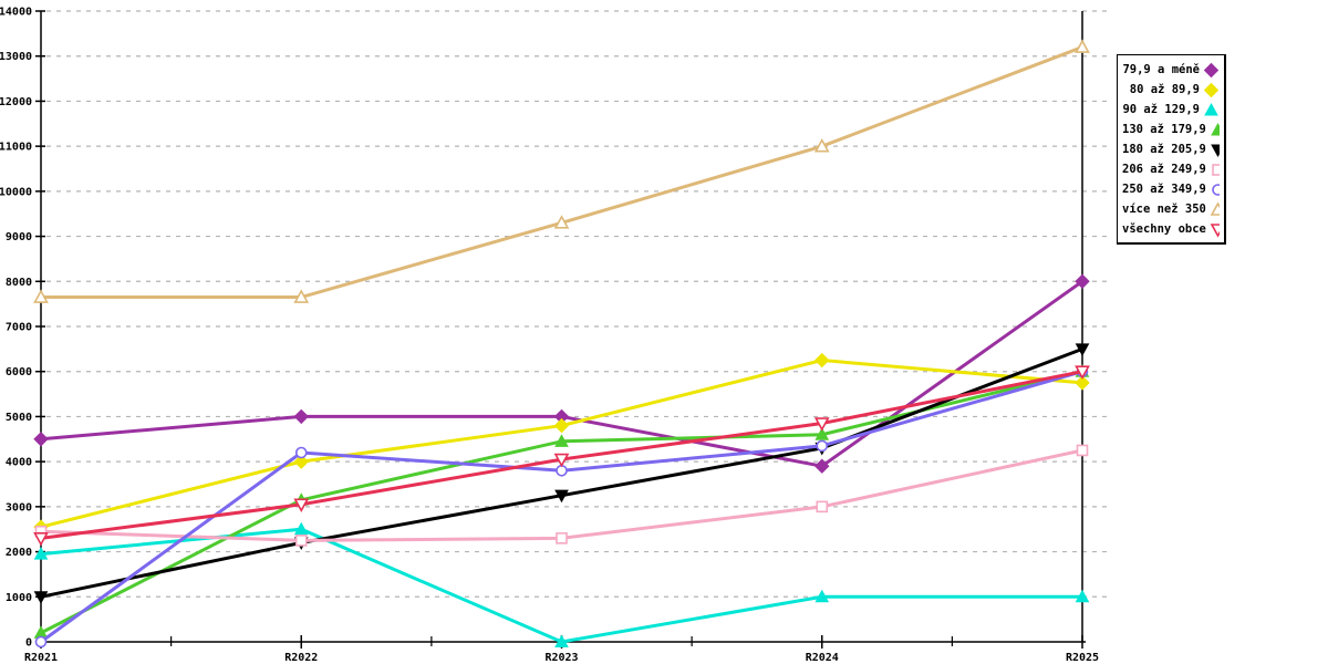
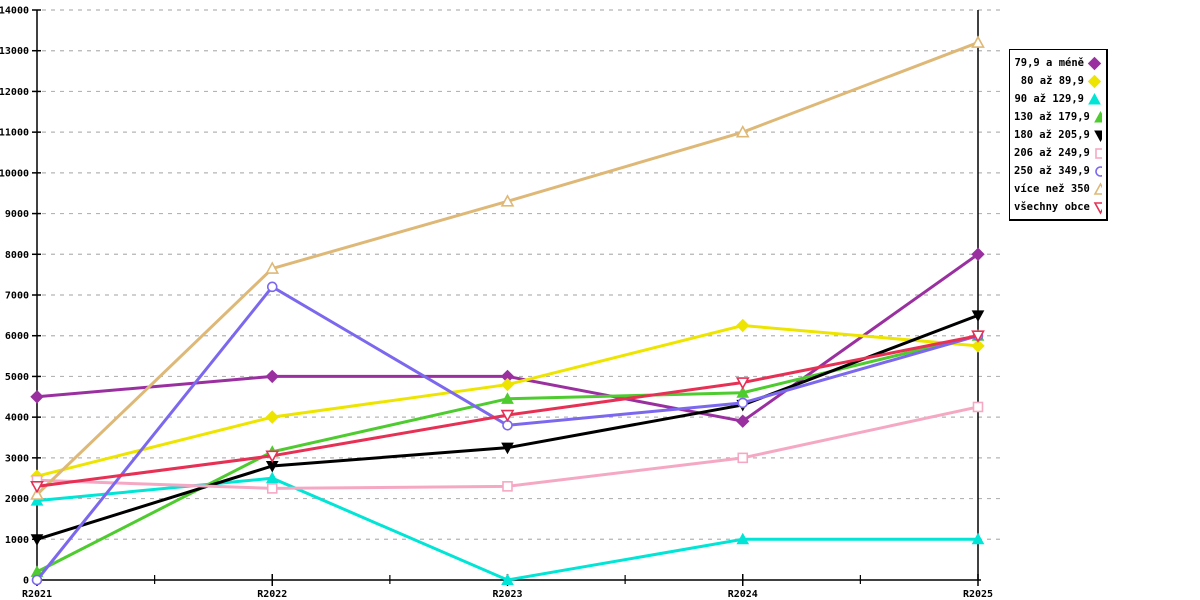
více než 350/R2021: 7600 -> 2100
180 až 205,9/R2022: 2200 -> 2800
250 až 349,9/R2022: 4200 -> 7200
